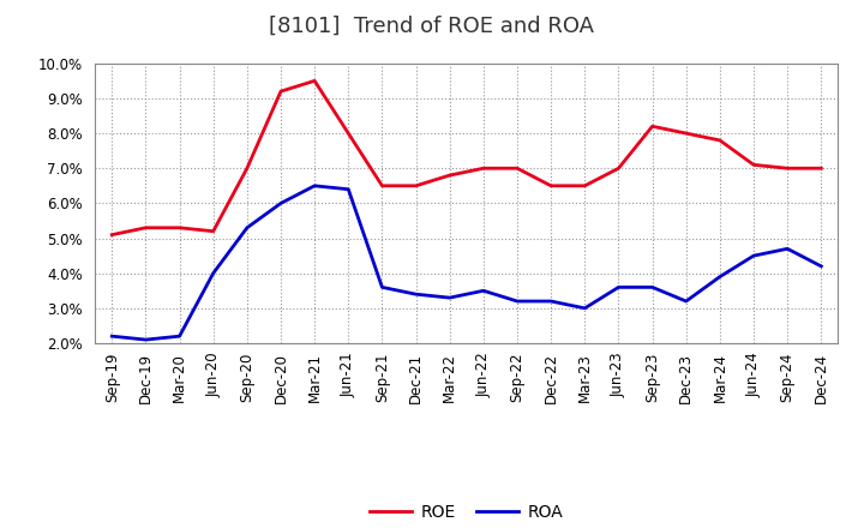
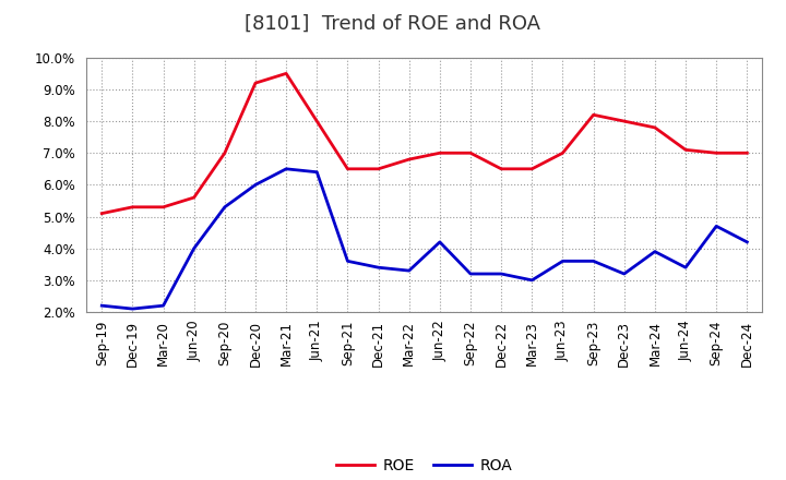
ROE/Jun-20: 5.2% -> 5.6%
ROA/Jun-22: 3.5% -> 4.2%
ROA/Jun-24: 4.5% -> 3.4%
